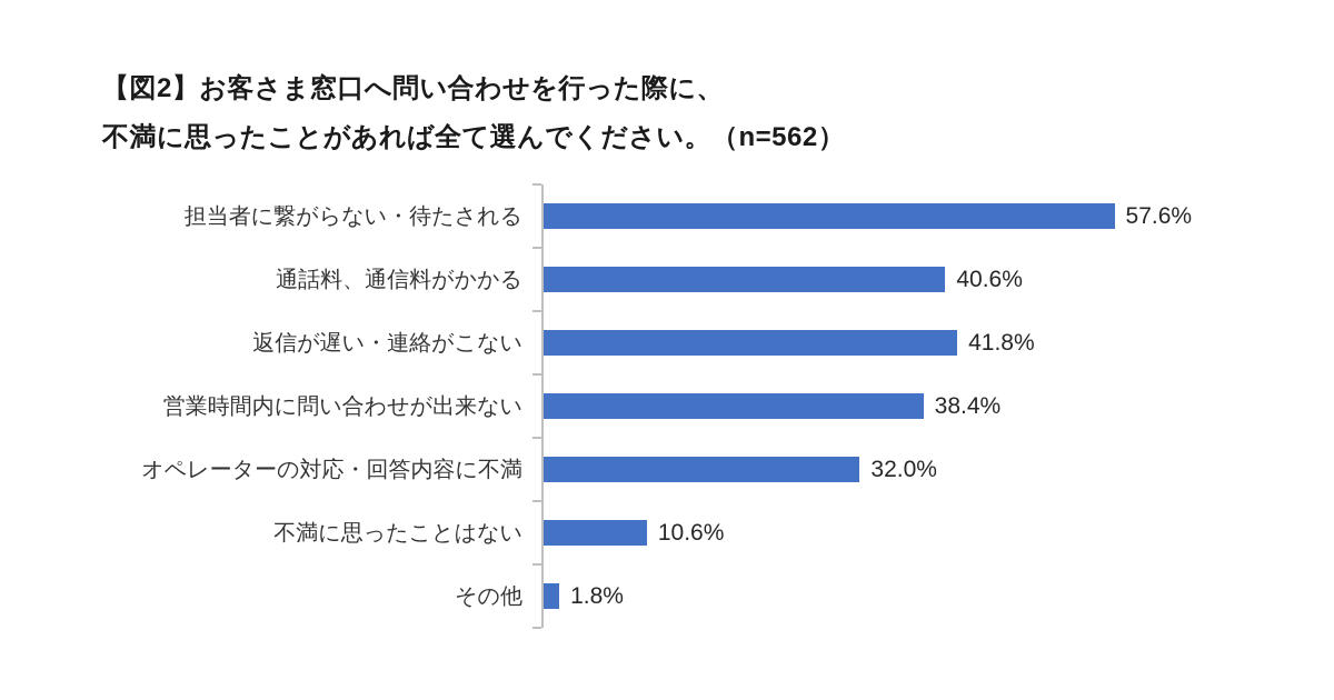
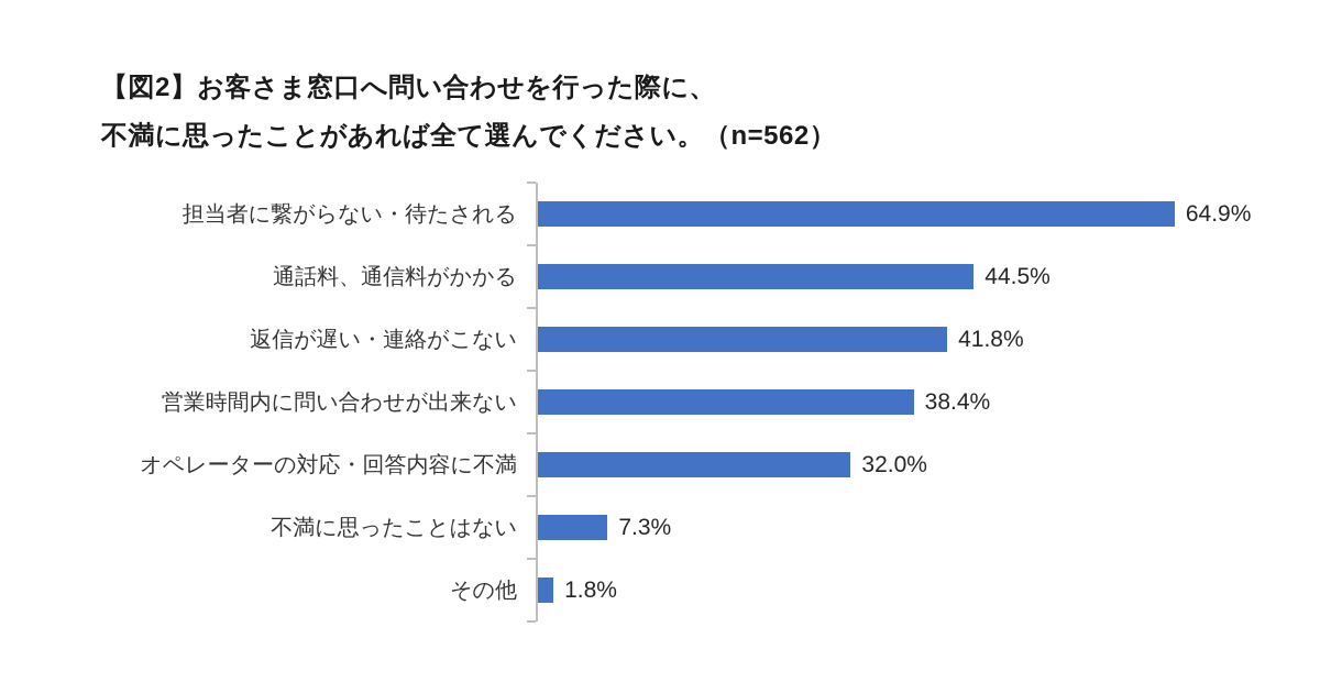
担当者に繋がらない・待たされる: 57.6% -> 64.9%
通話料、通信料がかかる: 40.6% -> 44.5%
不満に思ったことはない: 10.6% -> 7.3%
